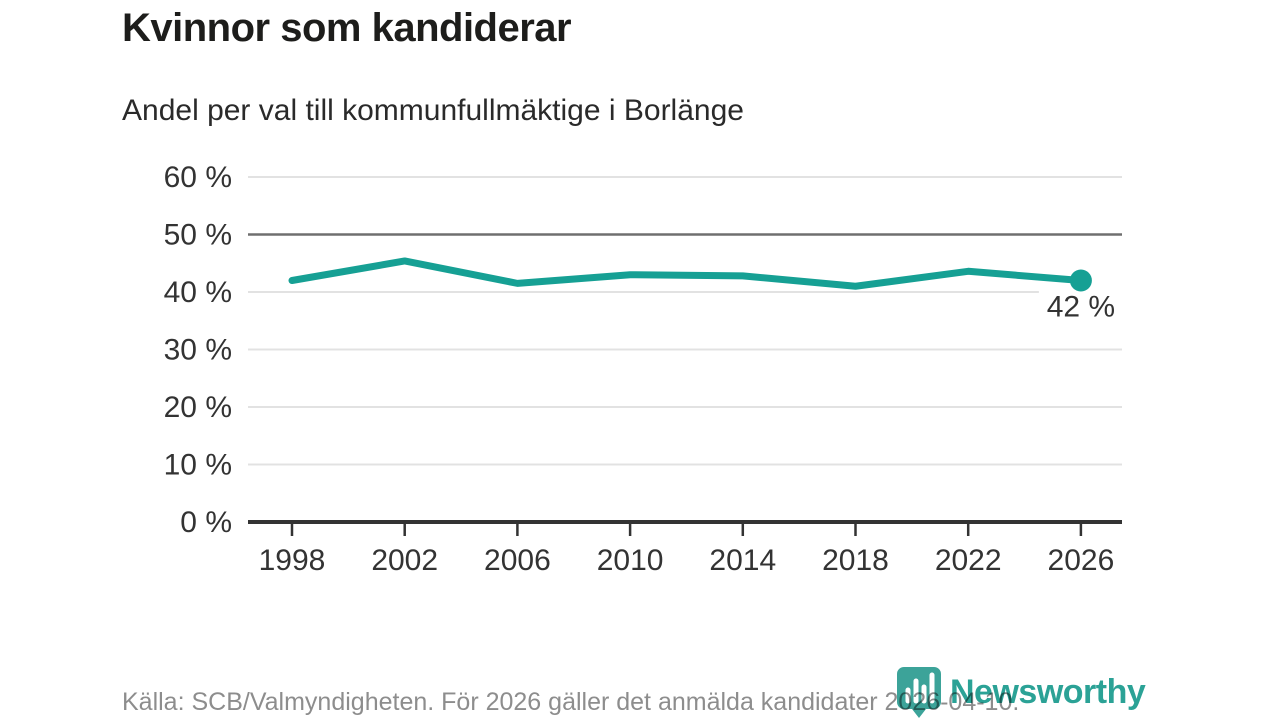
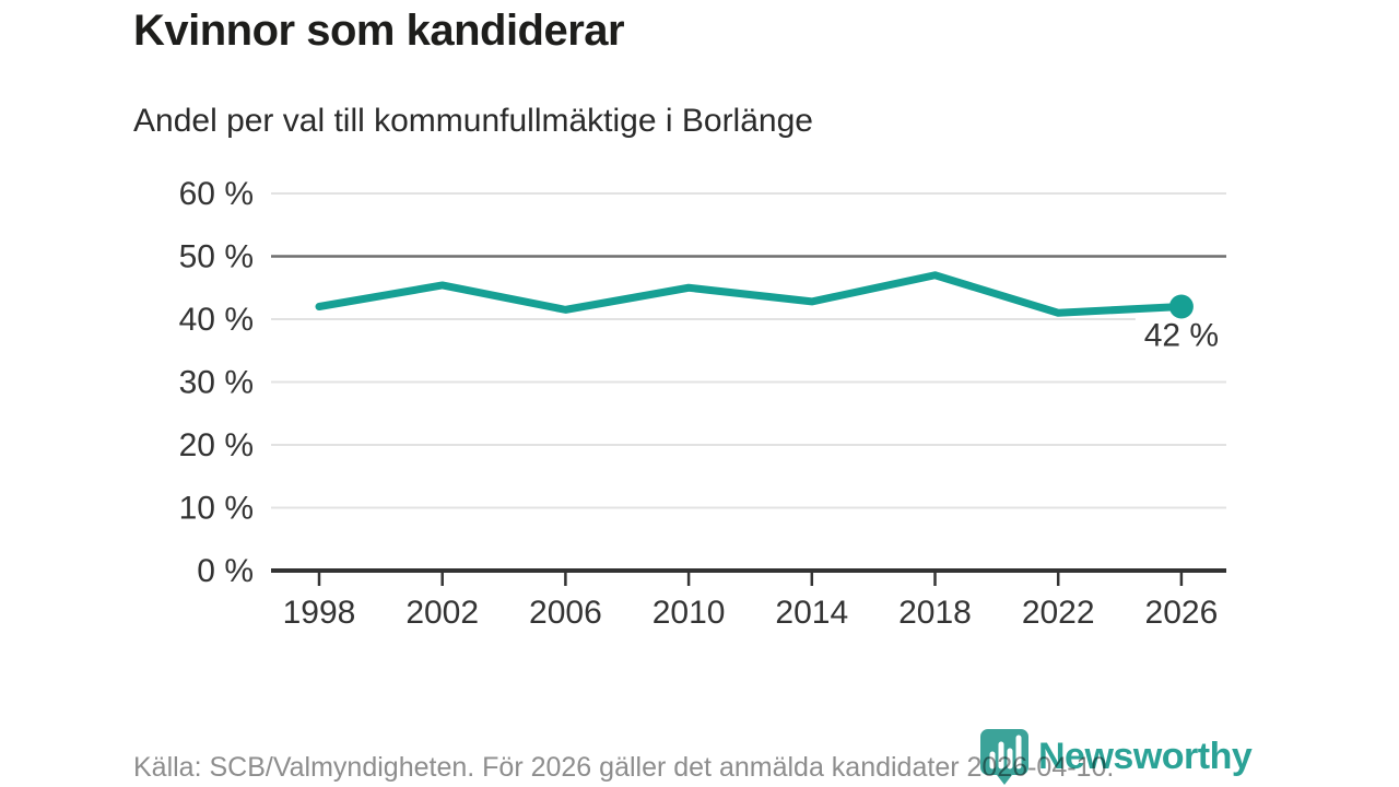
2010: 43% -> 45%
2018: 41% -> 47%
2022: 44% -> 41%
